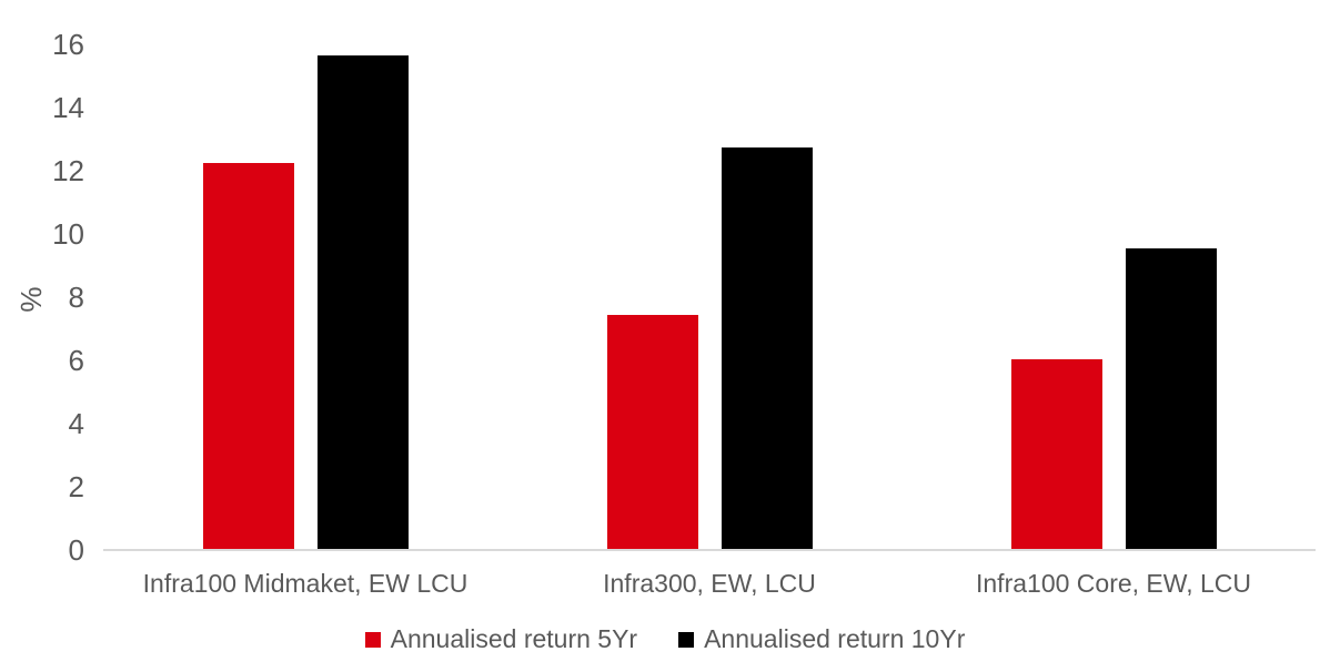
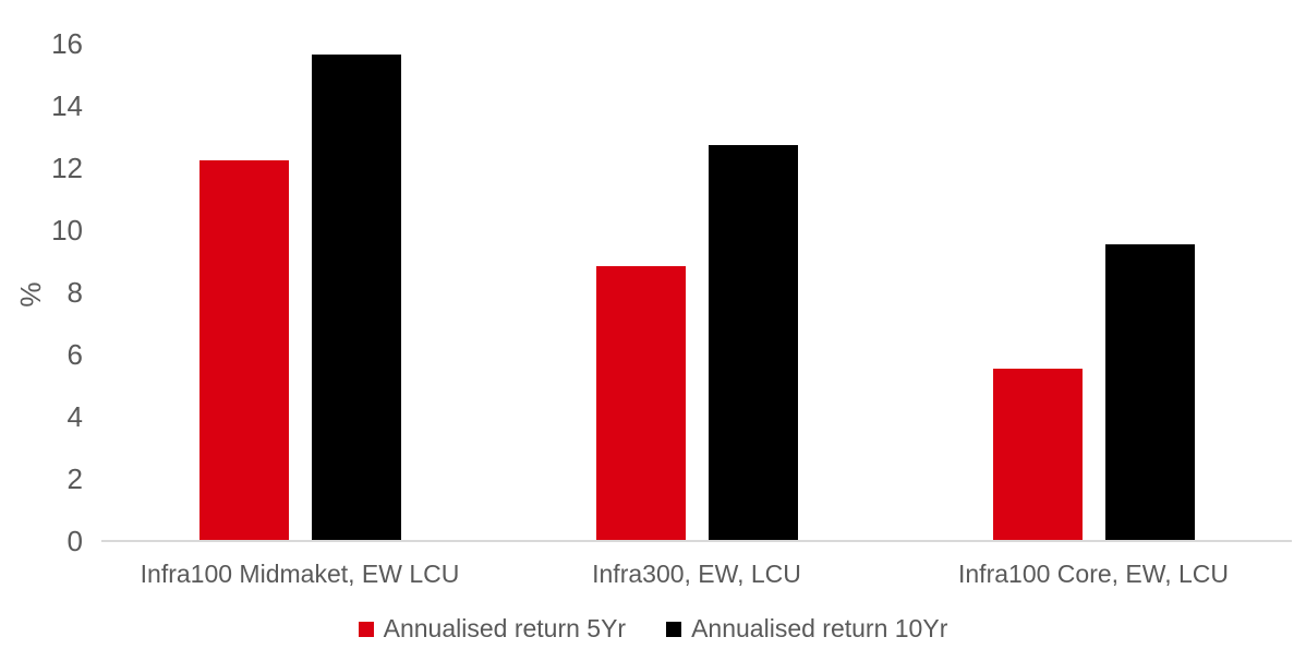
Annualised return 5Yr/Infra300, EW, LCU: 7.4 -> 8.8
Annualised return 5Yr/Infra100 Core, EW, LCU: 6.0 -> 5.5
